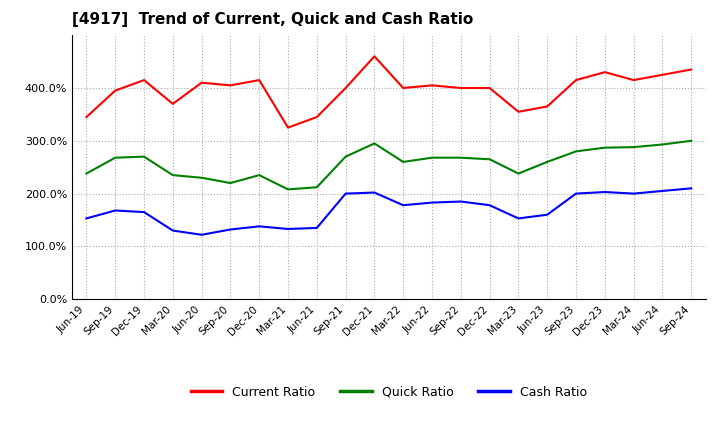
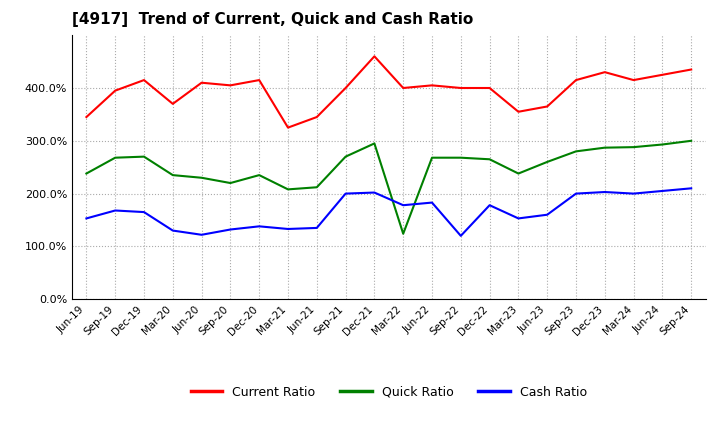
Quick Ratio/Mar-22: 260% -> 124%
Cash Ratio/Sep-22: 185% -> 120%
